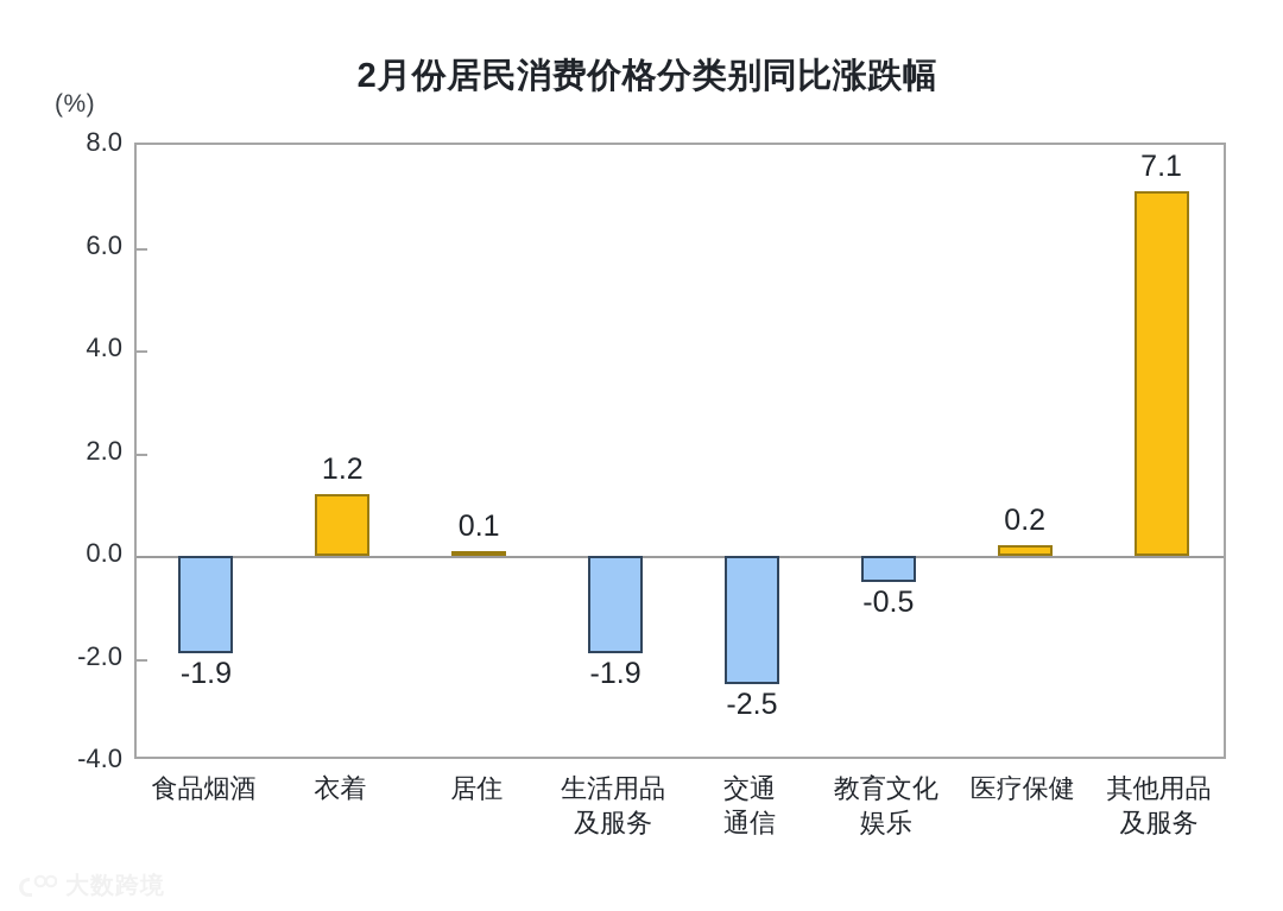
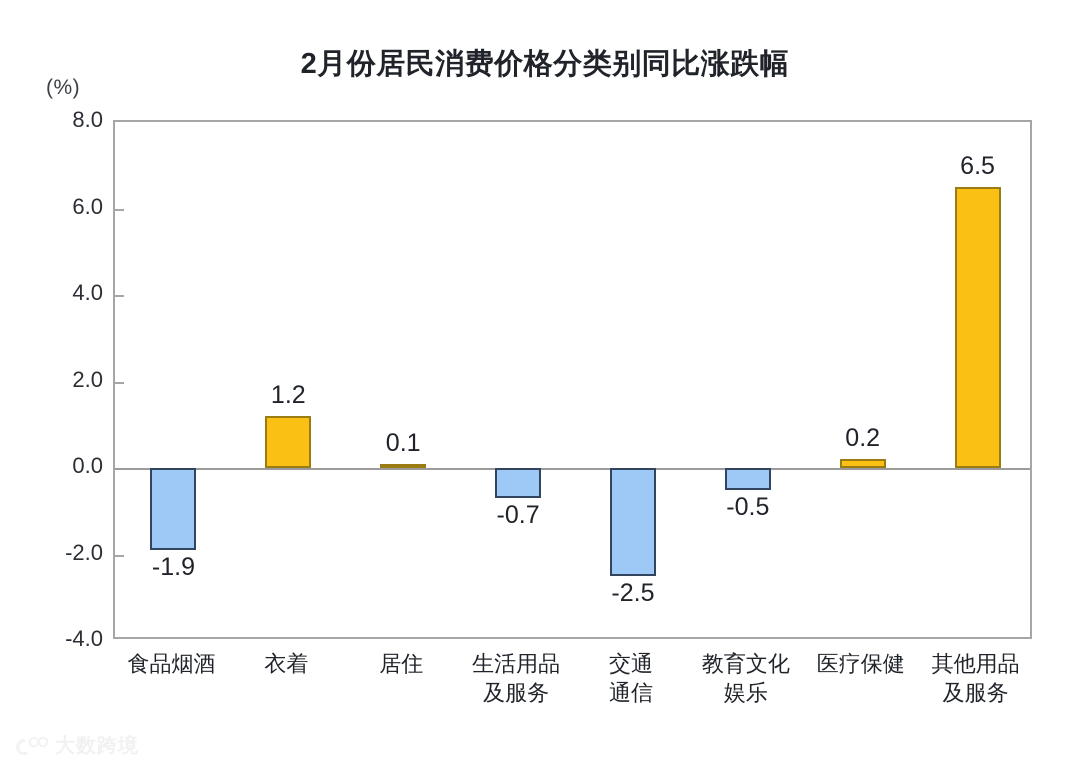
生活用品及服务: -1.9 -> -0.7
其他用品及服务: 7.1 -> 6.5
